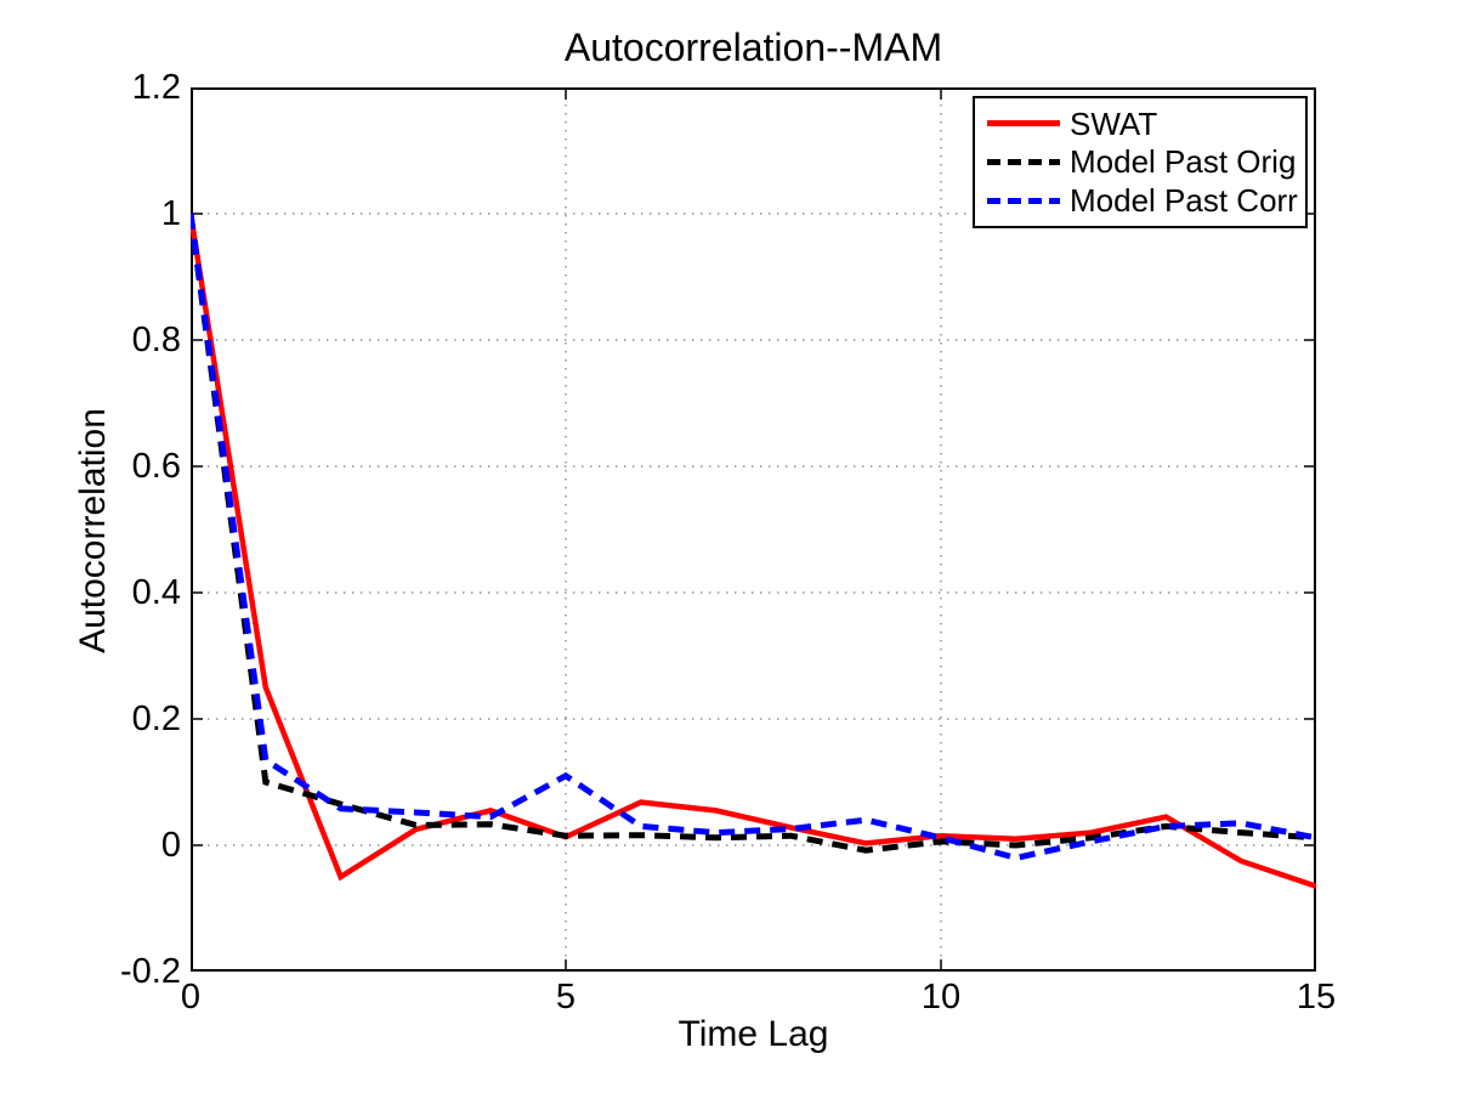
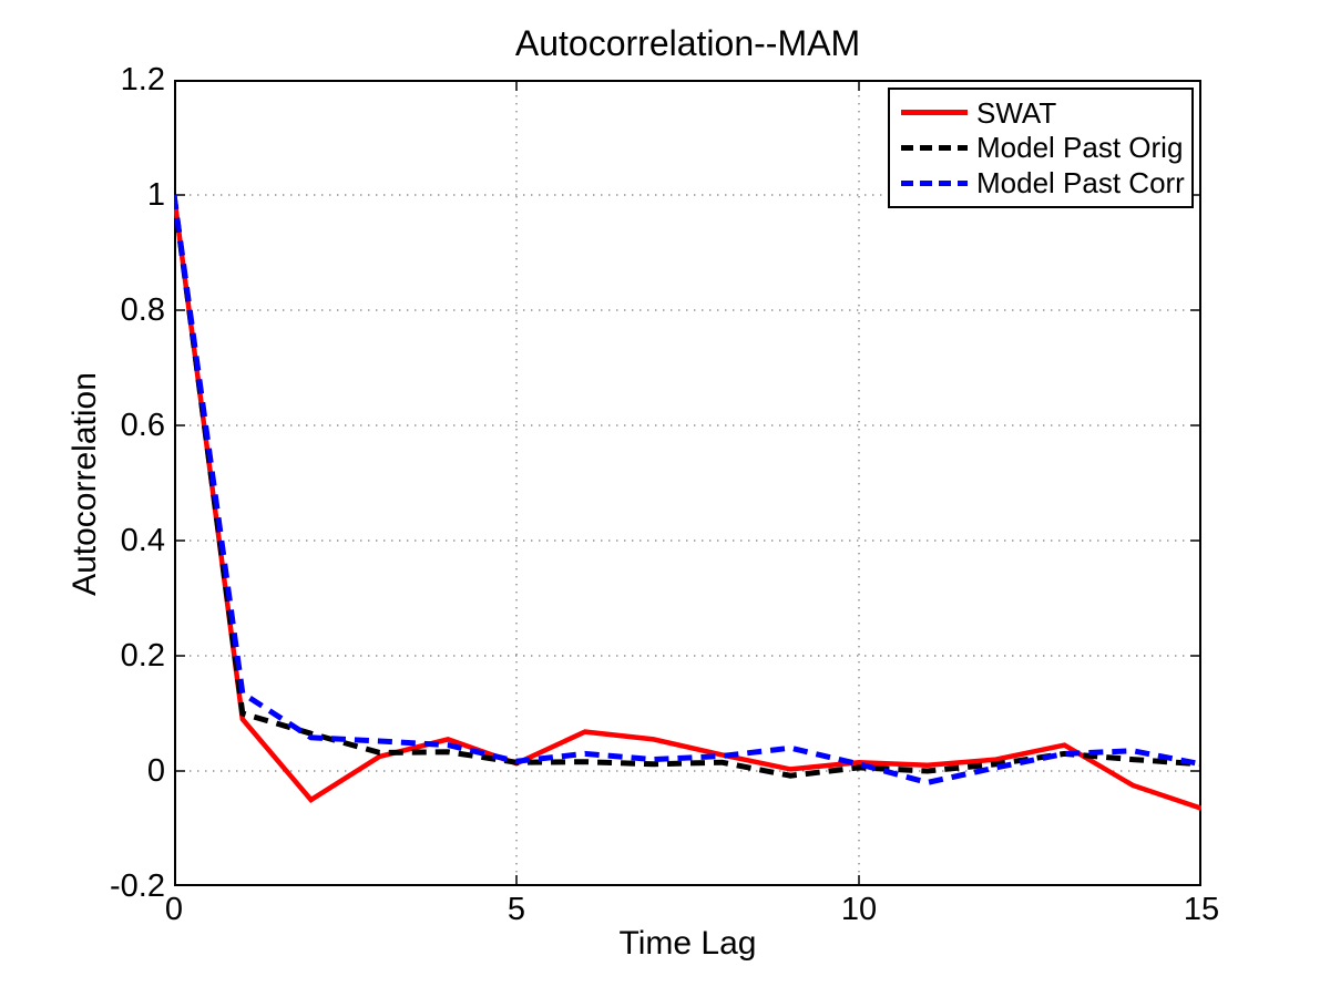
SWAT/1: 0.25 -> 0.09
Model Past Corr/5: 0.11 -> 0.02
